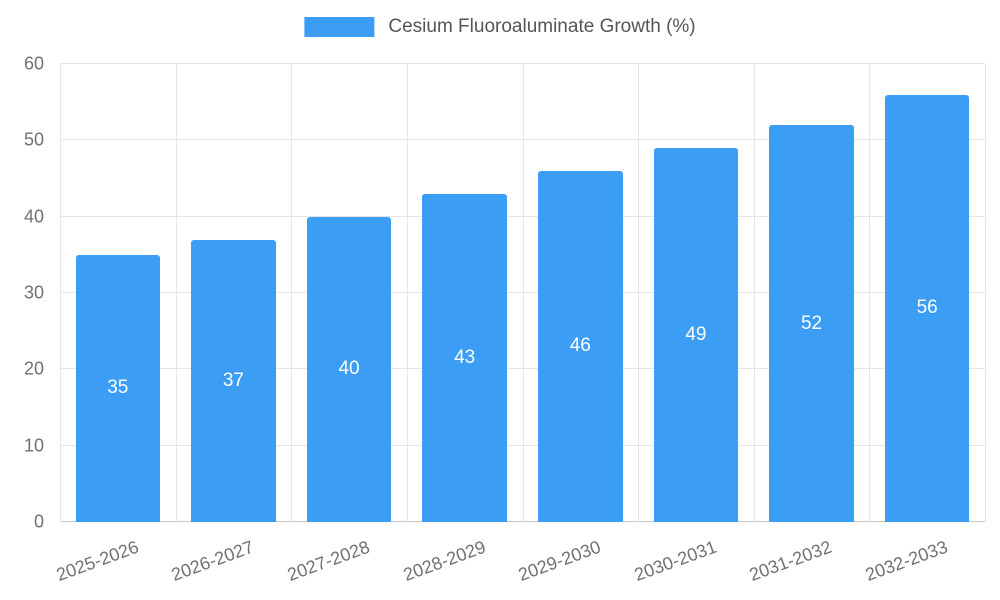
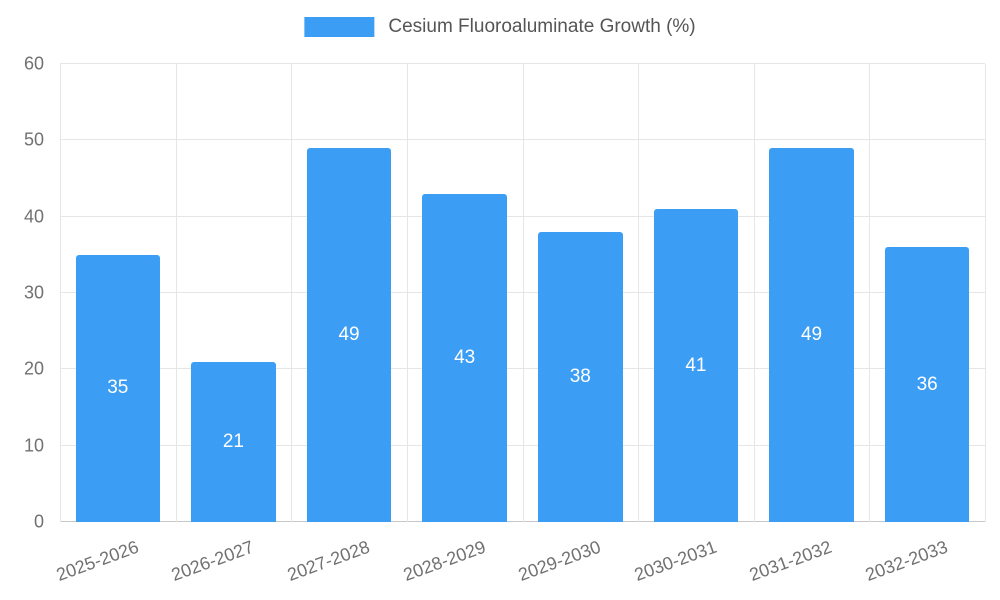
2026-2027: 37 -> 21
2027-2028: 40 -> 49
2029-2030: 46 -> 38
2030-2031: 49 -> 41
2031-2032: 52 -> 49
2032-2033: 56 -> 36
